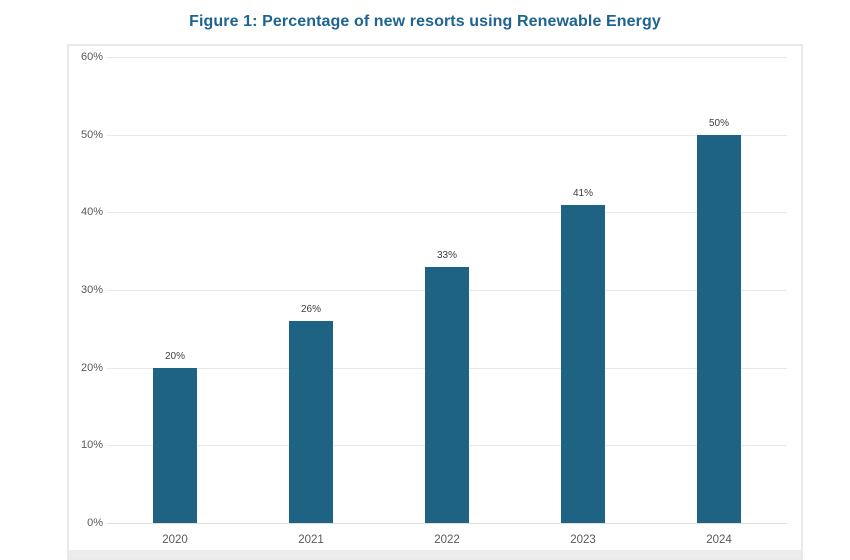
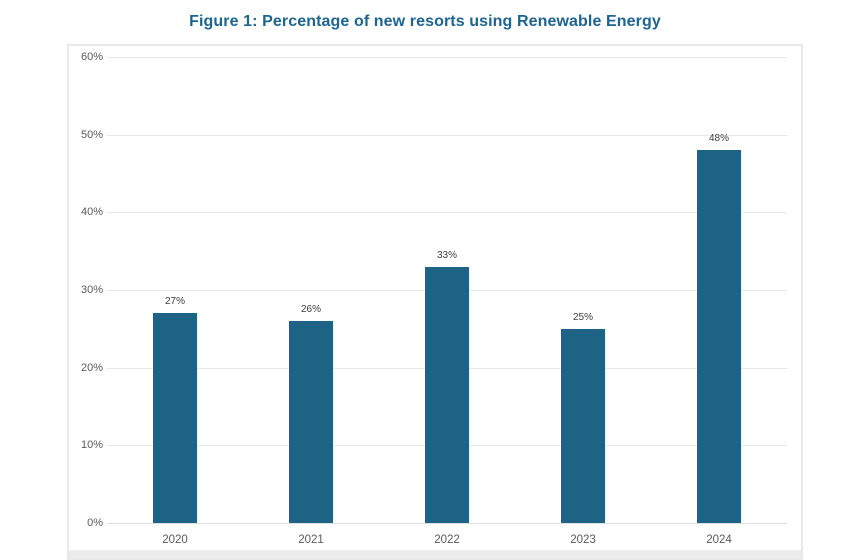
2020: 20% -> 27%
2023: 41% -> 25%
2024: 50% -> 48%
